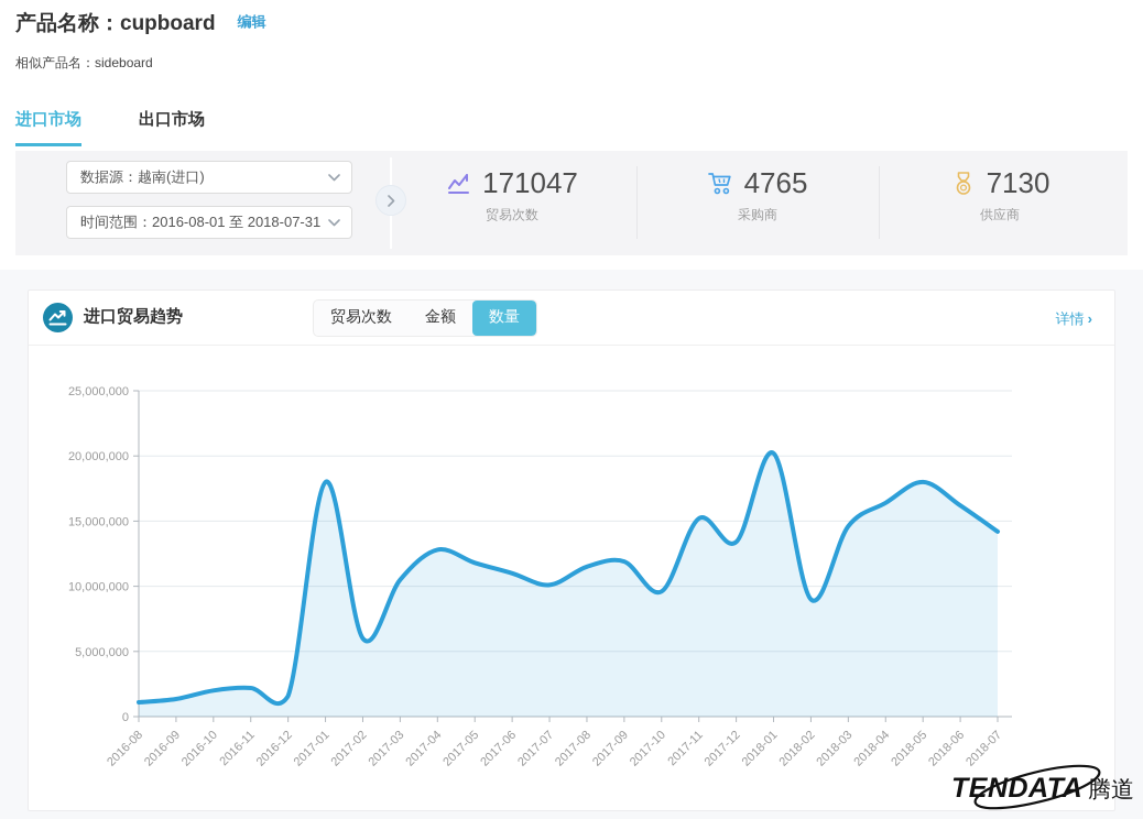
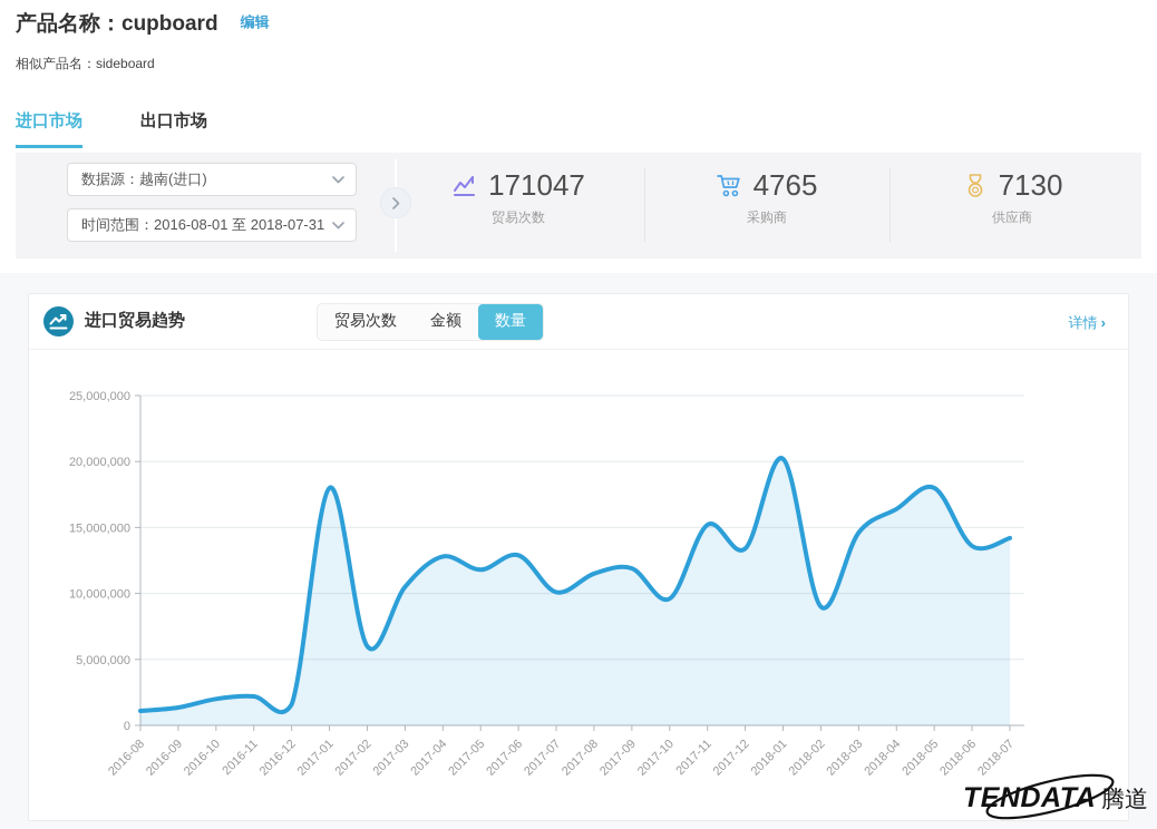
2017-06: 11000000 -> 12900000
2018-06: 16200000 -> 13600000
